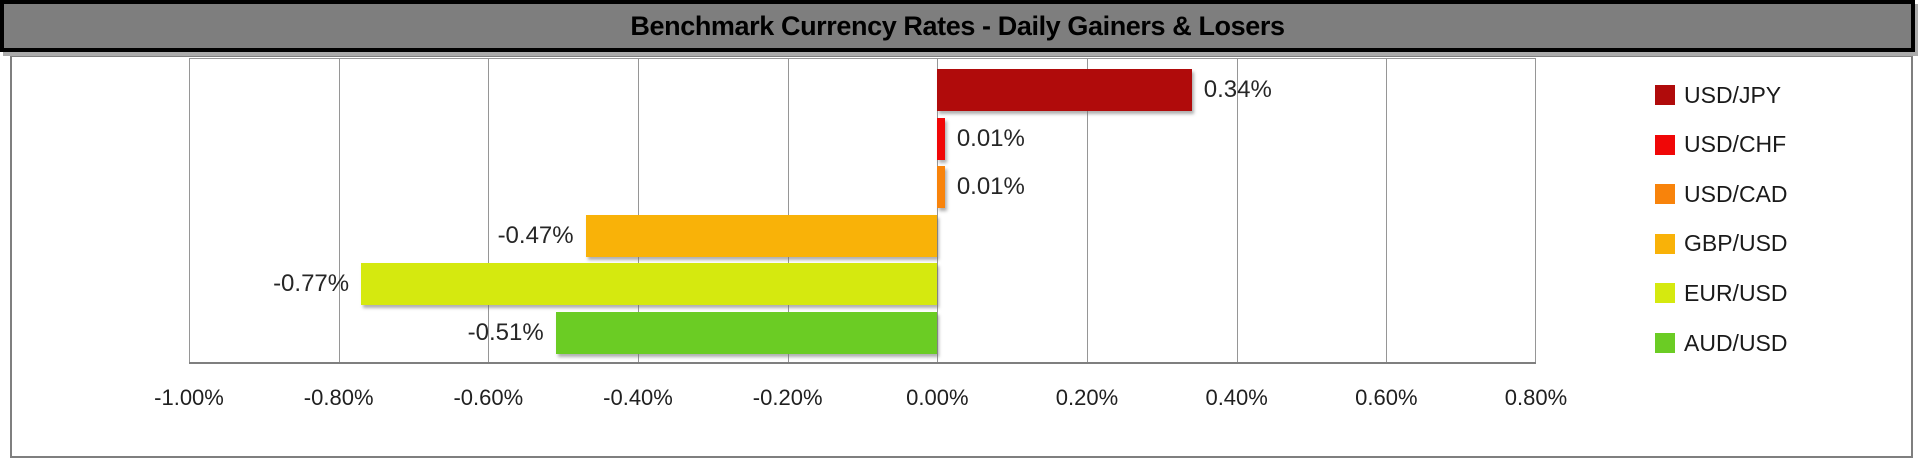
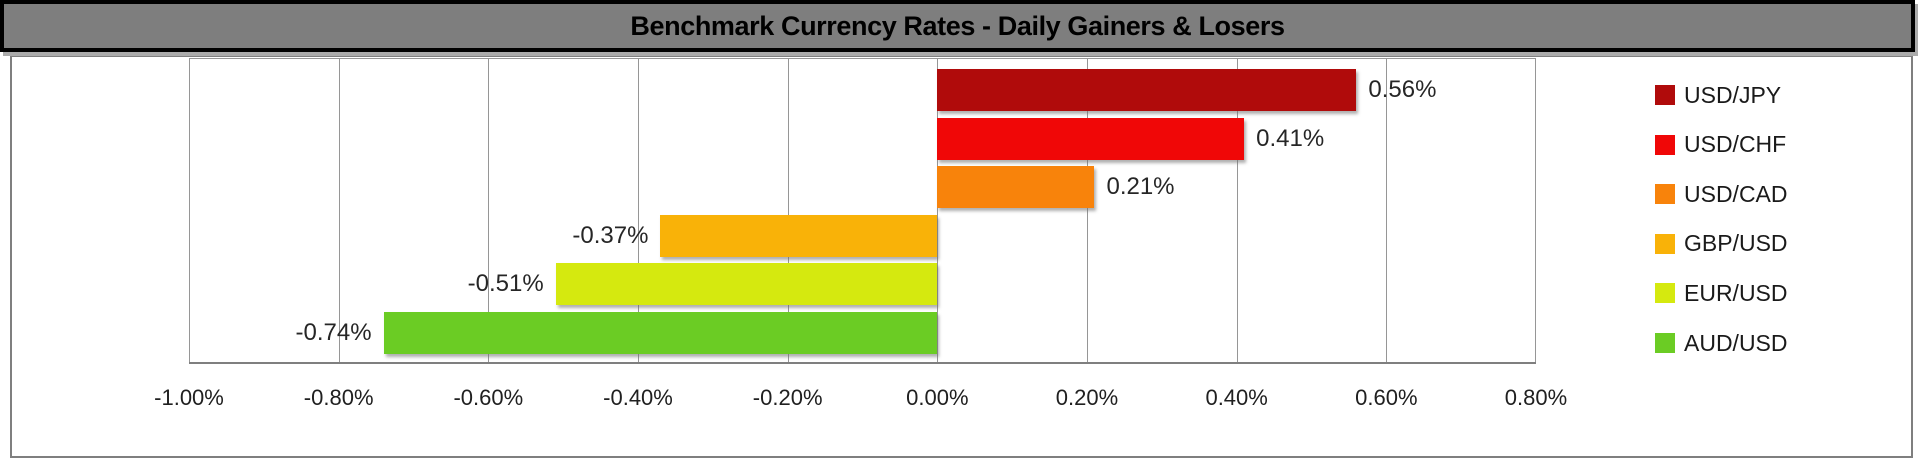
USD/JPY: 0.34% -> 0.56%
USD/CHF: 0.01% -> 0.41%
USD/CAD: 0.01% -> 0.21%
GBP/USD: -0.47% -> -0.37%
EUR/USD: -0.77% -> -0.51%
AUD/USD: -0.51% -> -0.74%
